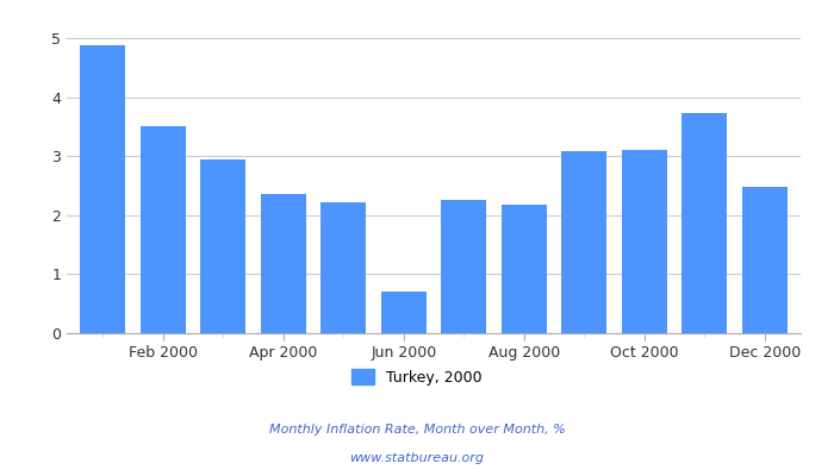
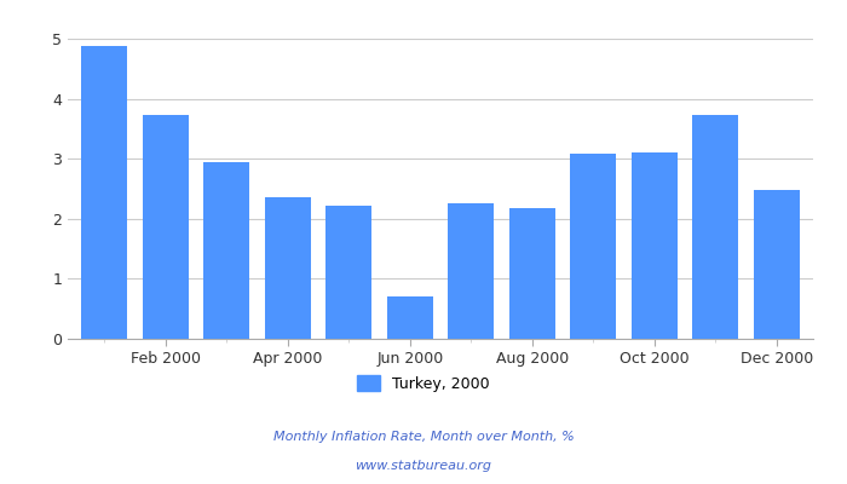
Feb 2000: 3.50 -> 3.72
